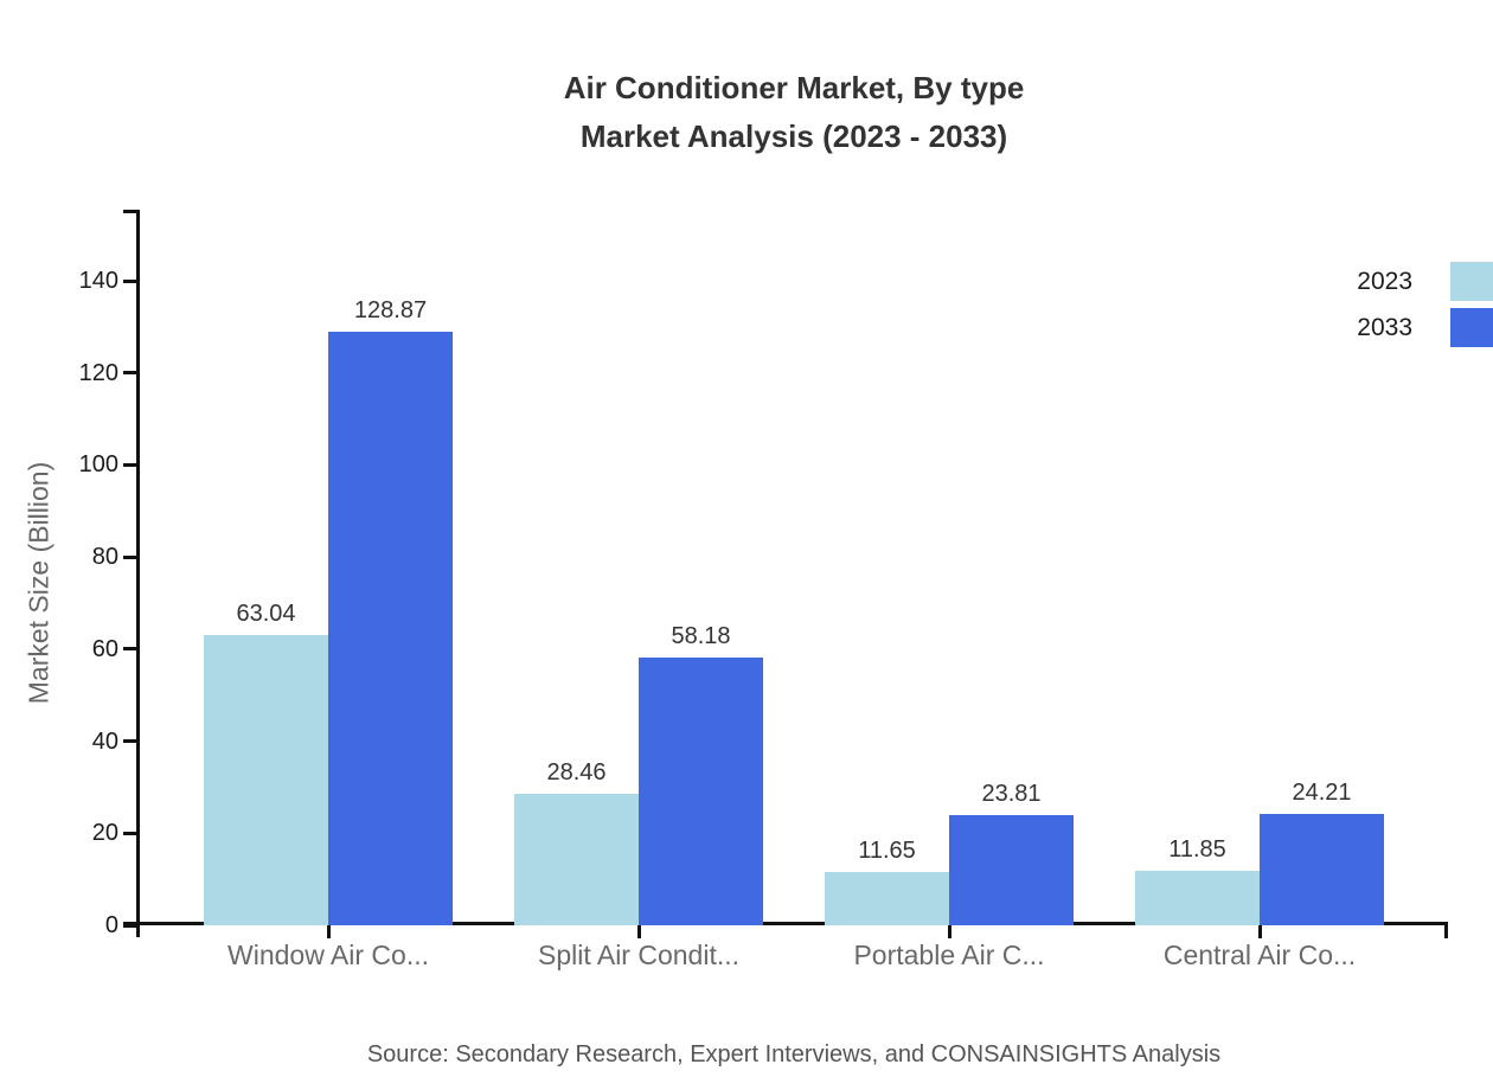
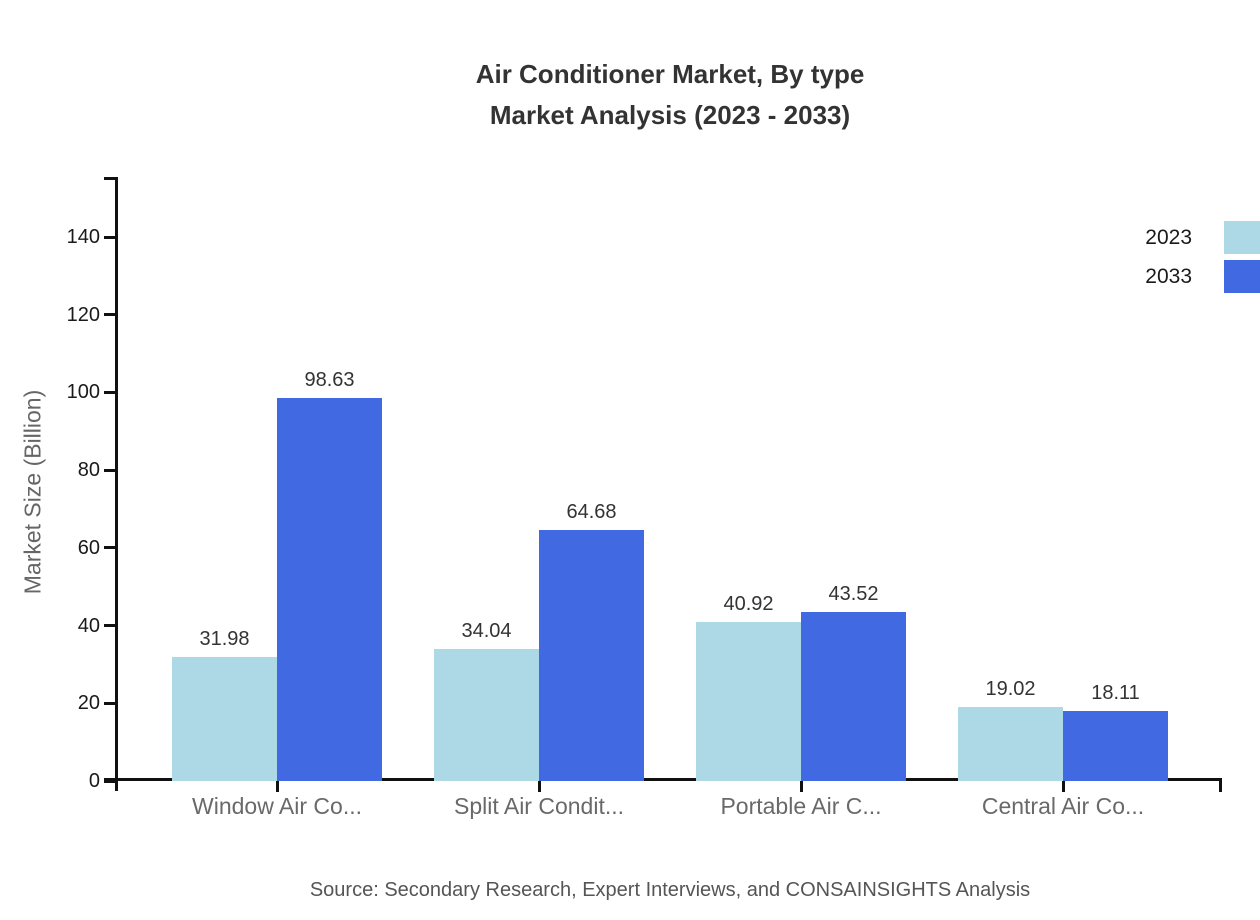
2023/Window Air Co...: 63.04 -> 31.98
2033/Window Air Co...: 128.87 -> 98.63
2023/Split Air Condit...: 28.46 -> 34.04
2033/Split Air Condit...: 58.18 -> 64.68
2023/Portable Air C...: 11.65 -> 40.92
2033/Portable Air C...: 23.81 -> 43.52
2023/Central Air Co...: 11.85 -> 19.02
2033/Central Air Co...: 24.21 -> 18.11
